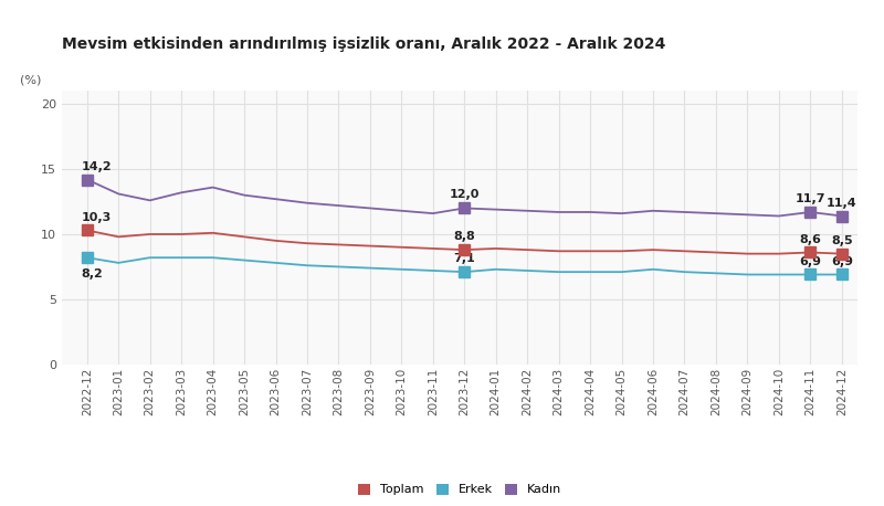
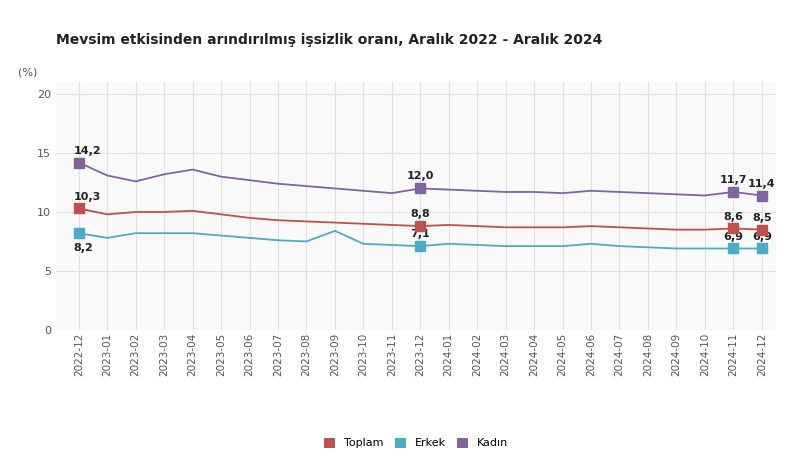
Erkek/2023-09: 7.4 -> 8.4
